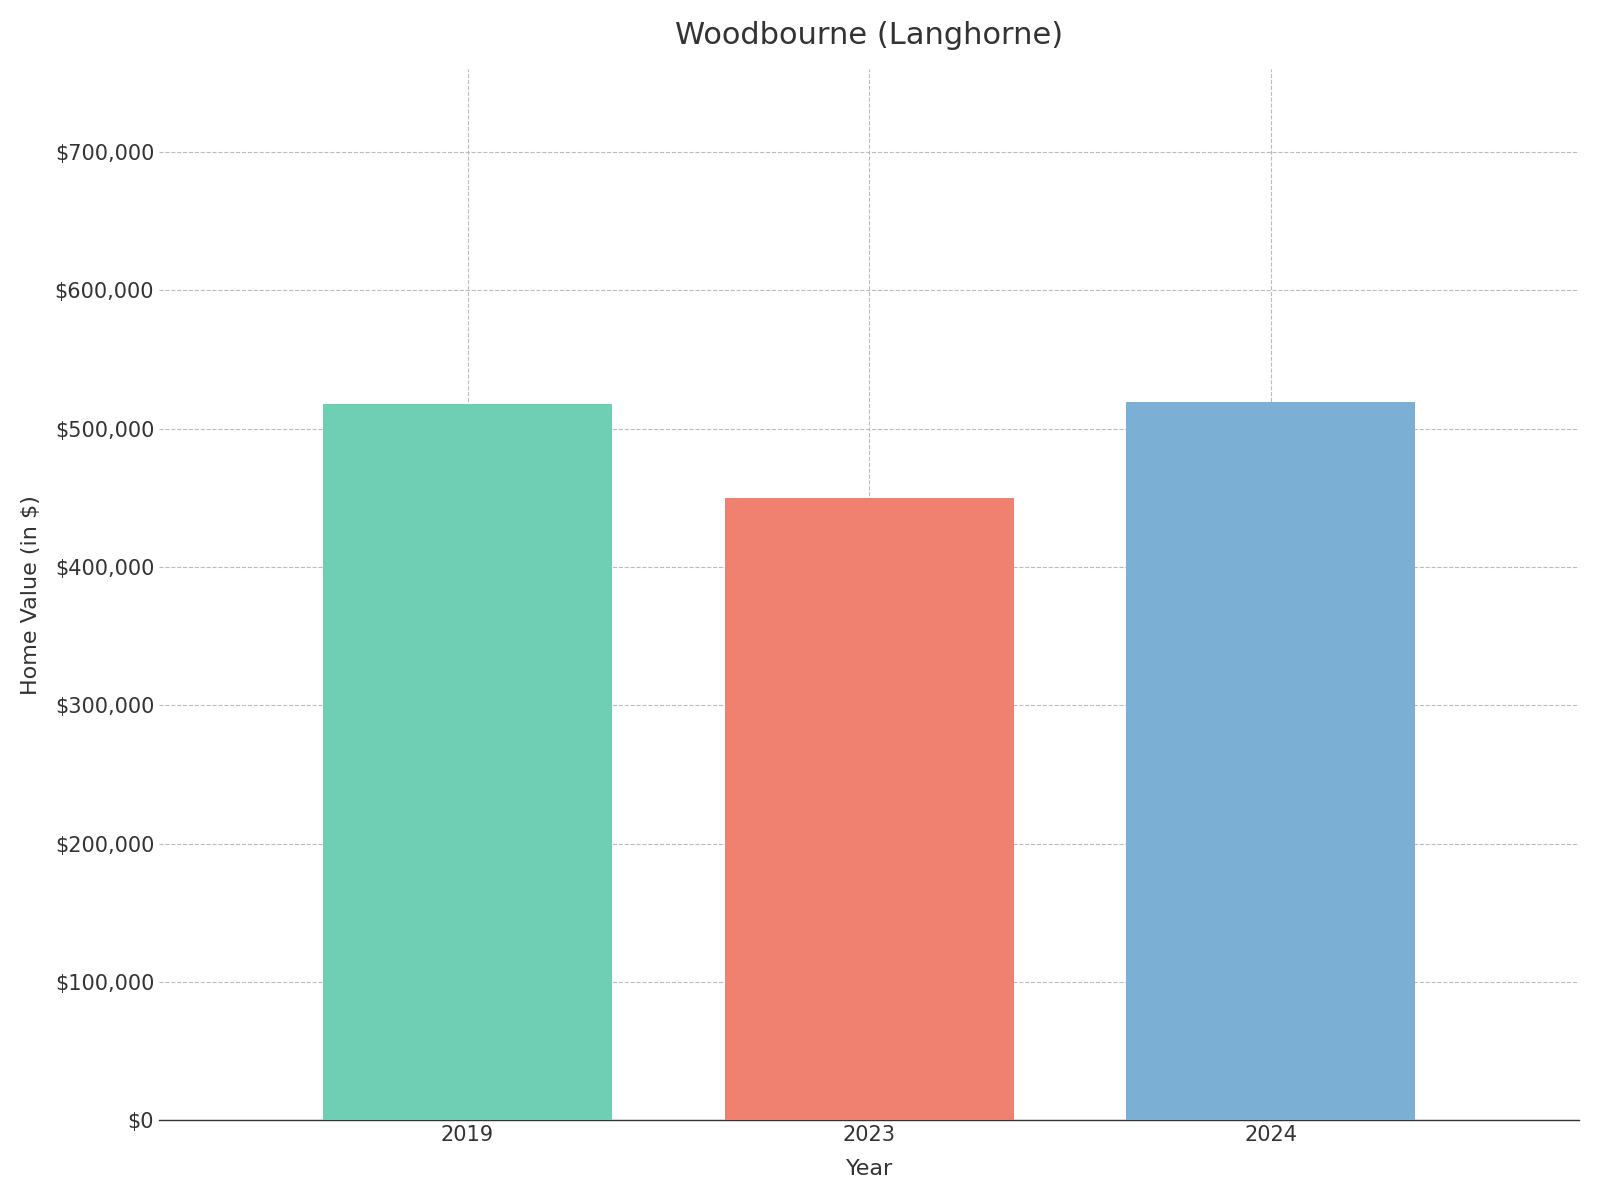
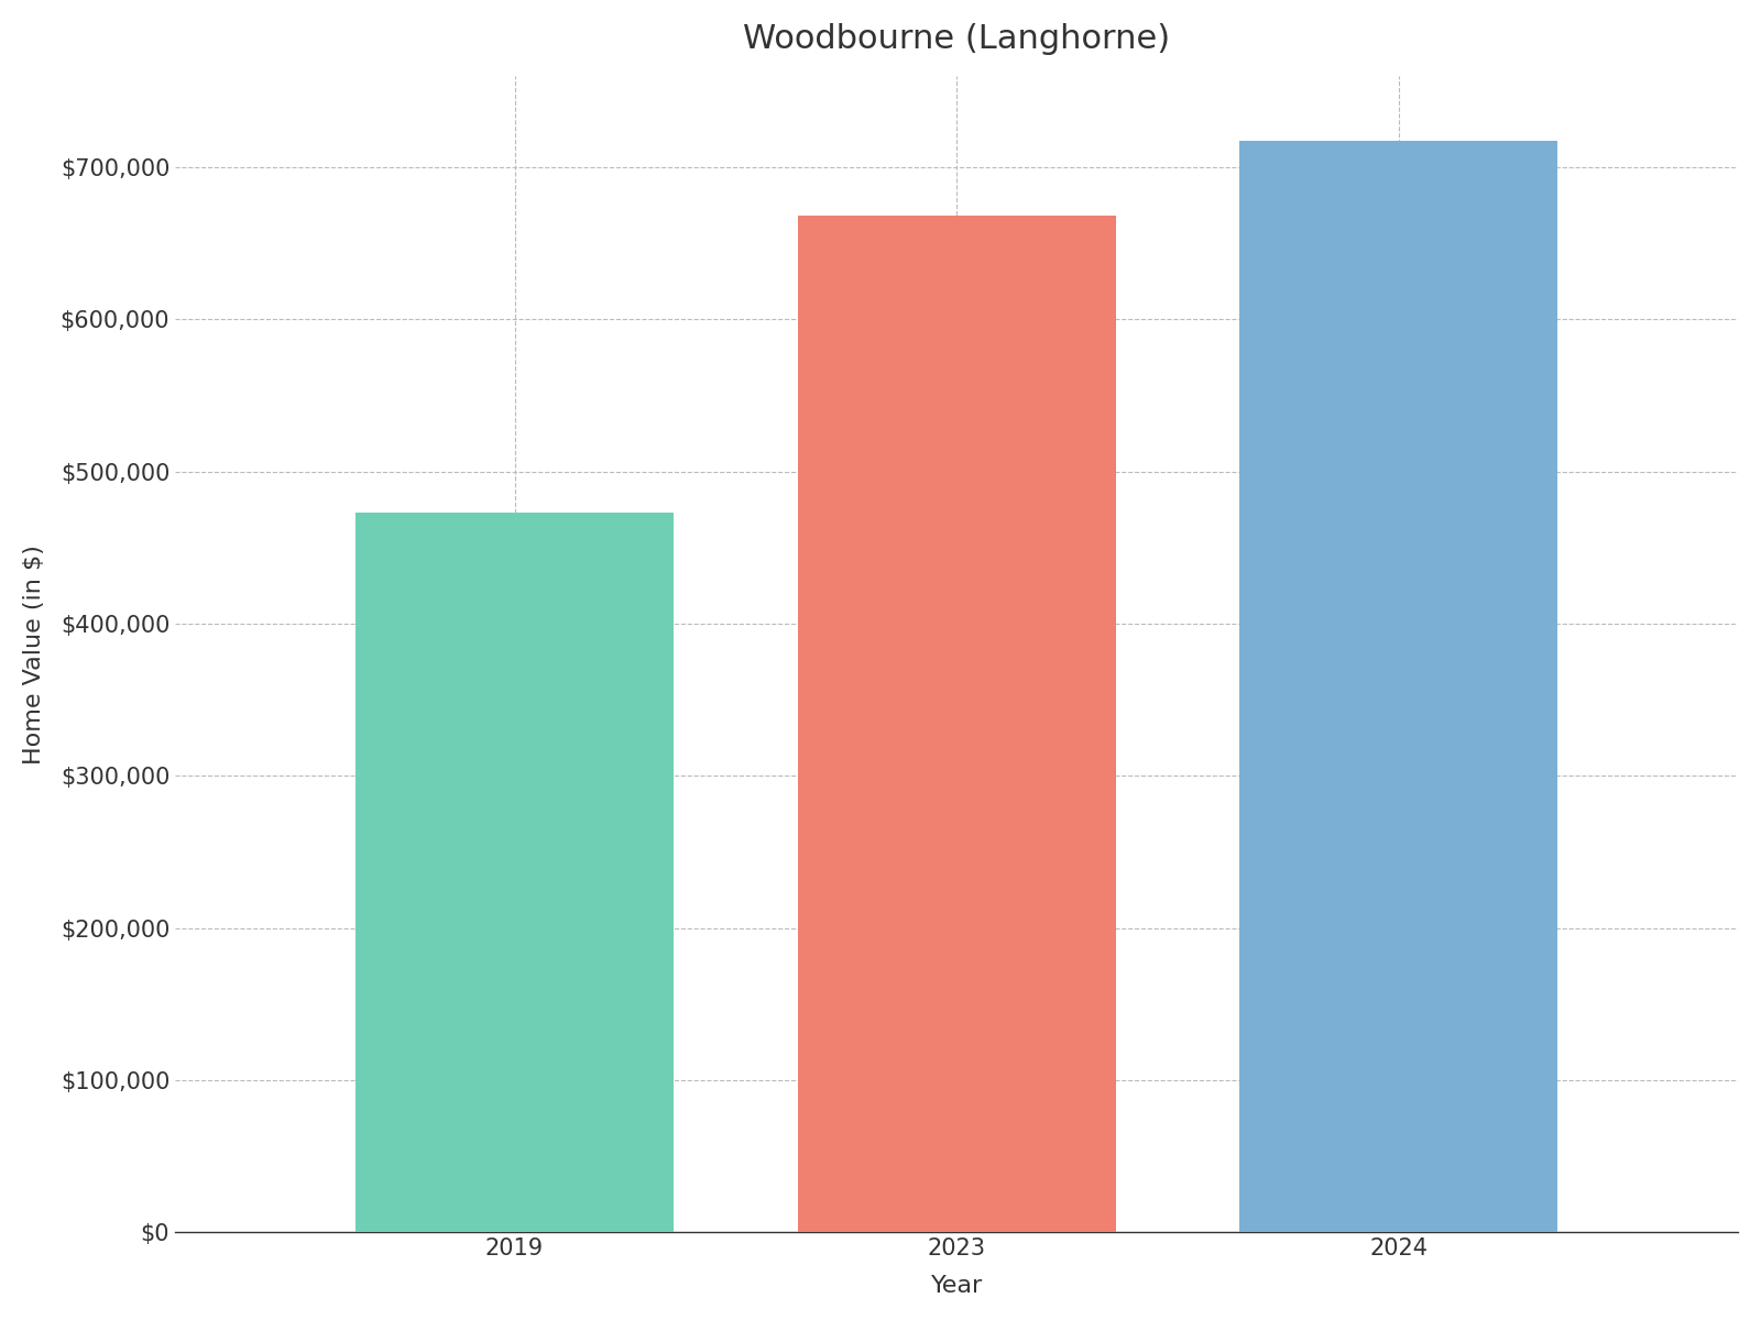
2019: $518,000 -> $473,000
2023: $450,000 -> $668,000
2024: $519,000 -> $717,000
